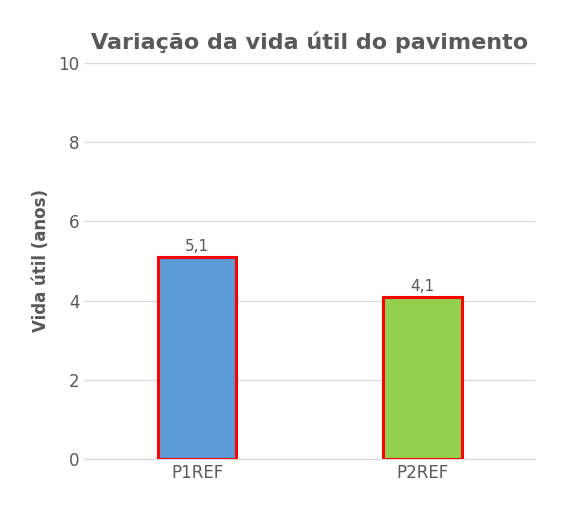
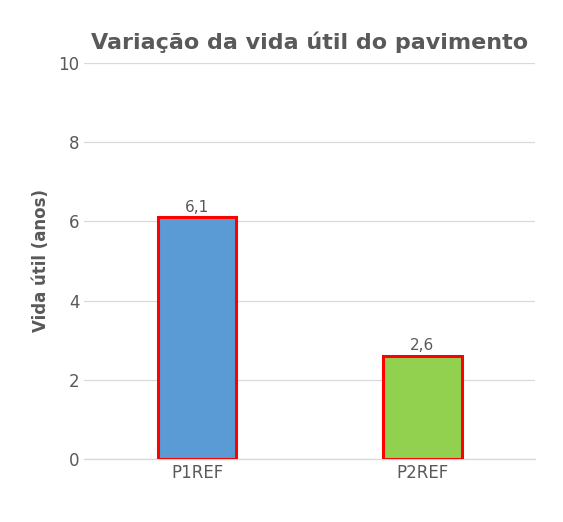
P1REF: 5,1 -> 6,1
P2REF: 4,1 -> 2,6
